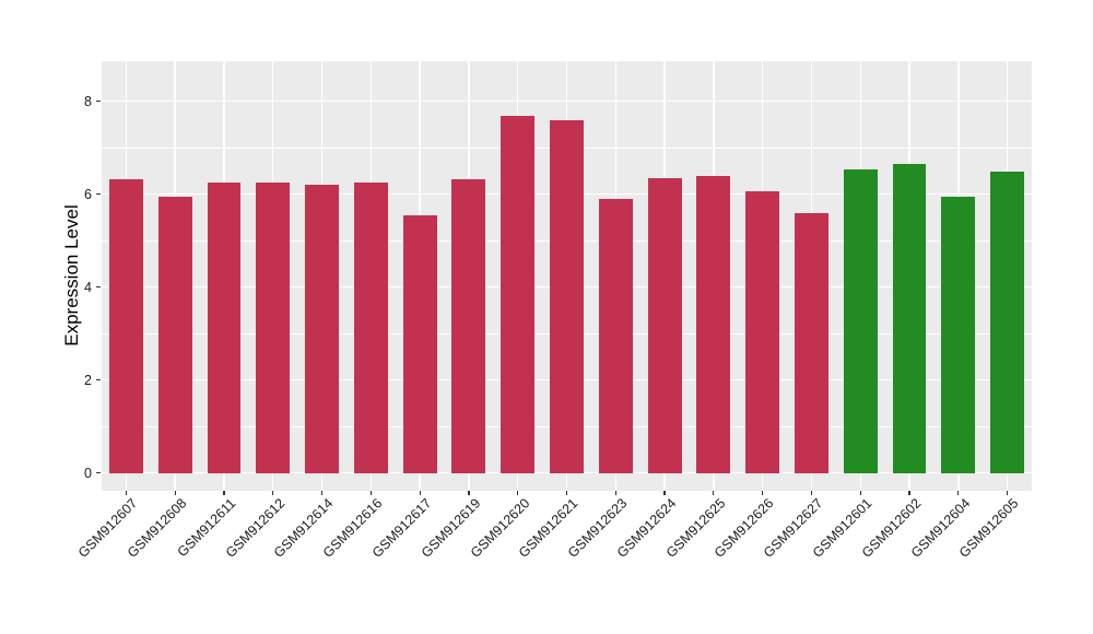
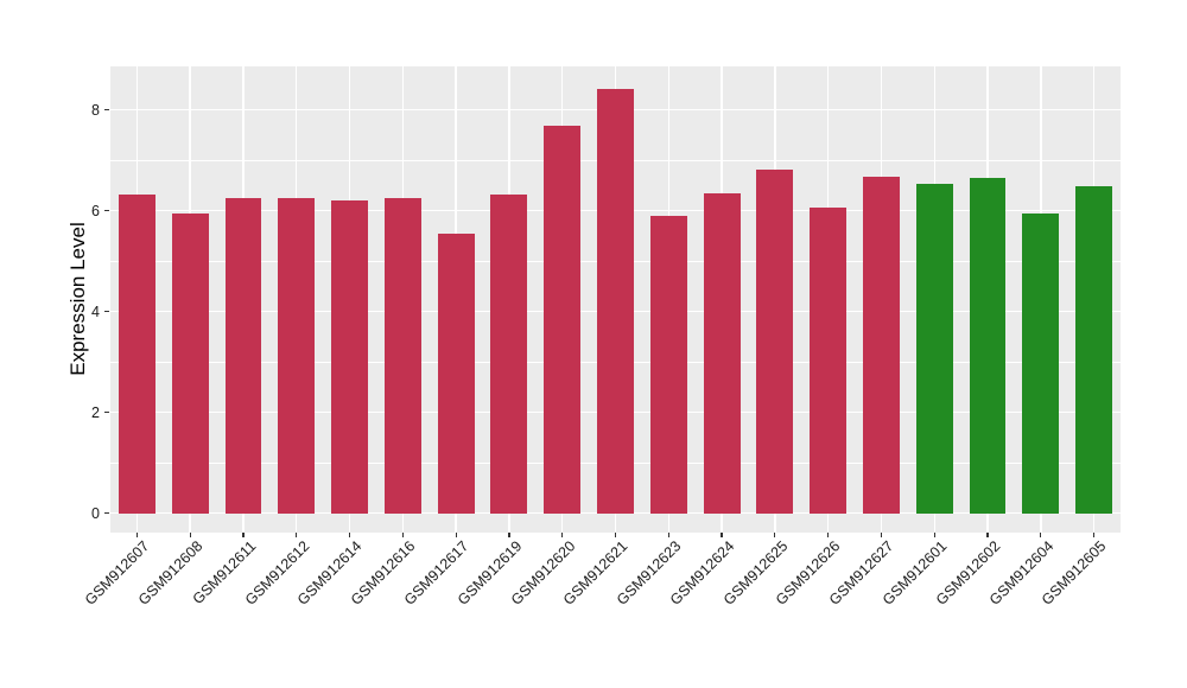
GSM912621: 7.6 -> 8.4
GSM912625: 6.4 -> 6.8
GSM912627: 5.6 -> 6.7
